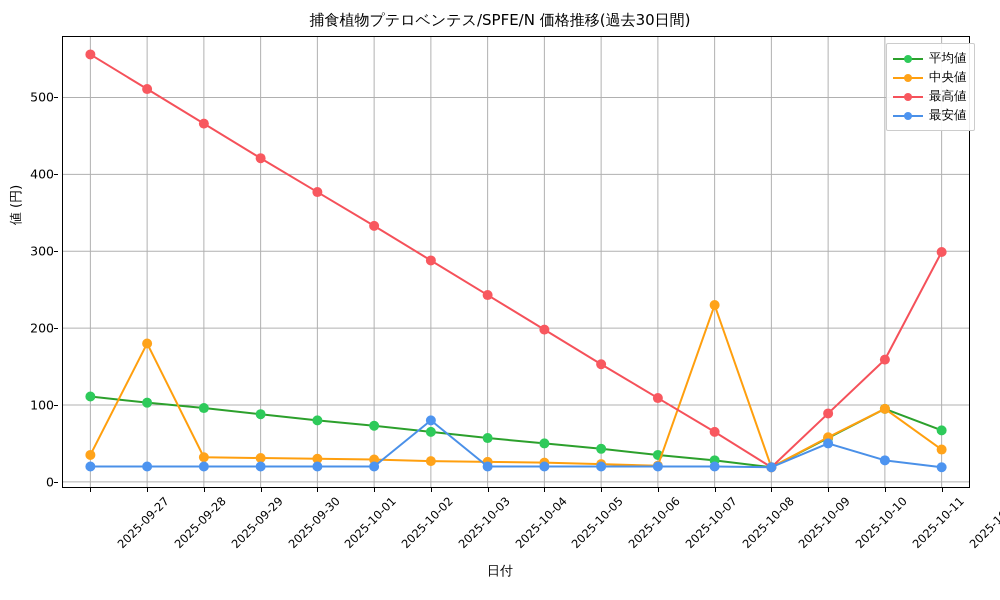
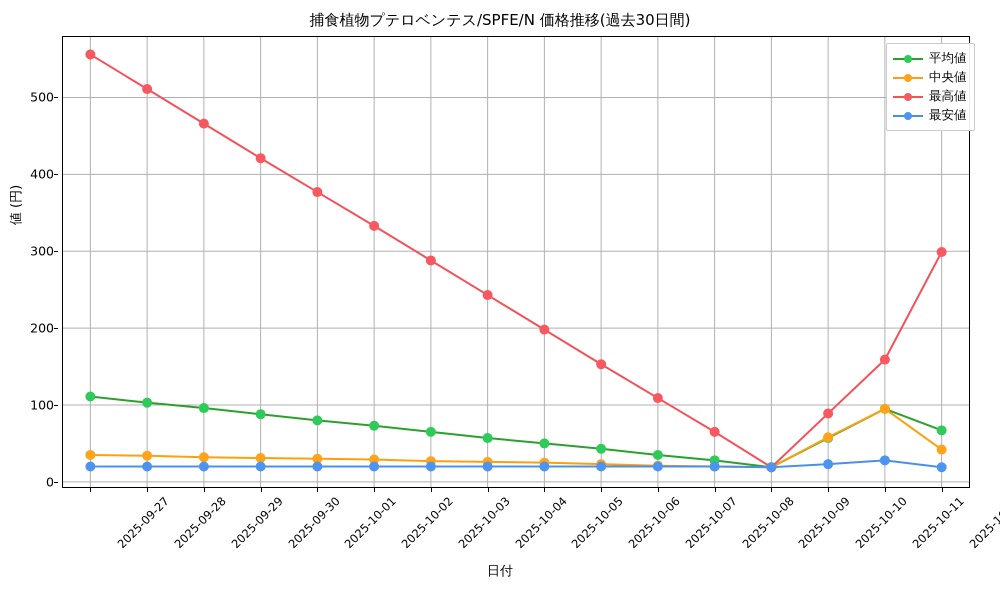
中央値/2025-09-28: 180 -> 30
最安値/2025-10-03: 80 -> 20
中央値/2025-10-08: 230 -> 20
最安値/2025-10-10: 50 -> 20
